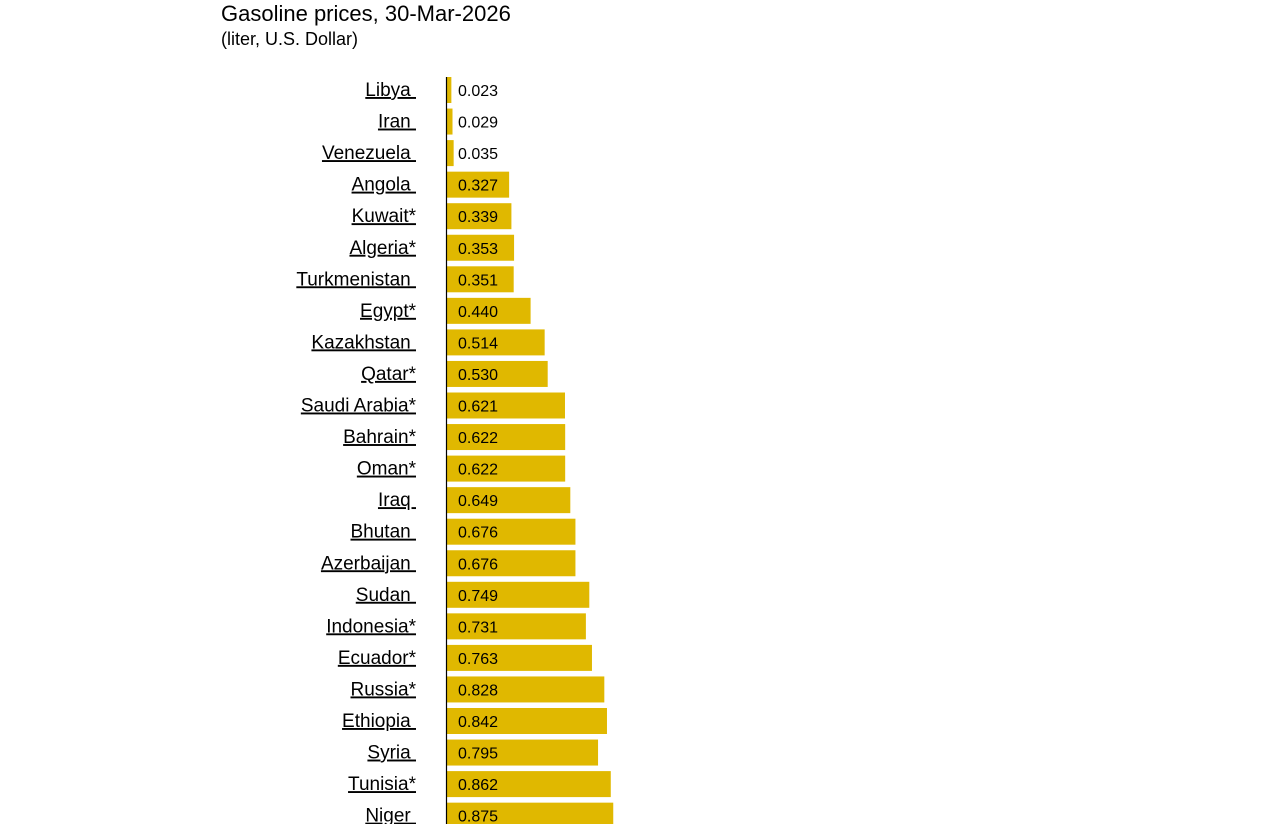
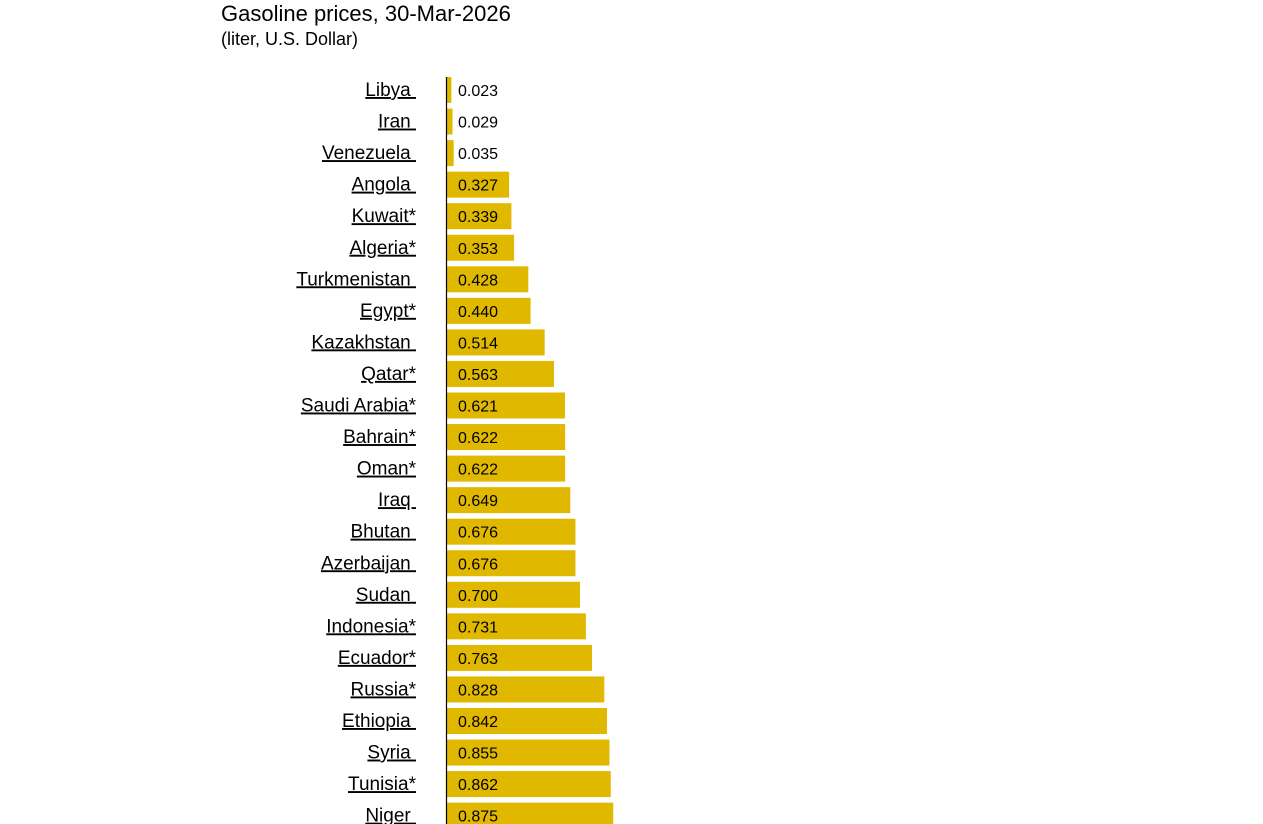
Turkmenistan: 0.351 -> 0.428
Qatar*: 0.530 -> 0.563
Sudan: 0.749 -> 0.700
Syria: 0.795 -> 0.855
